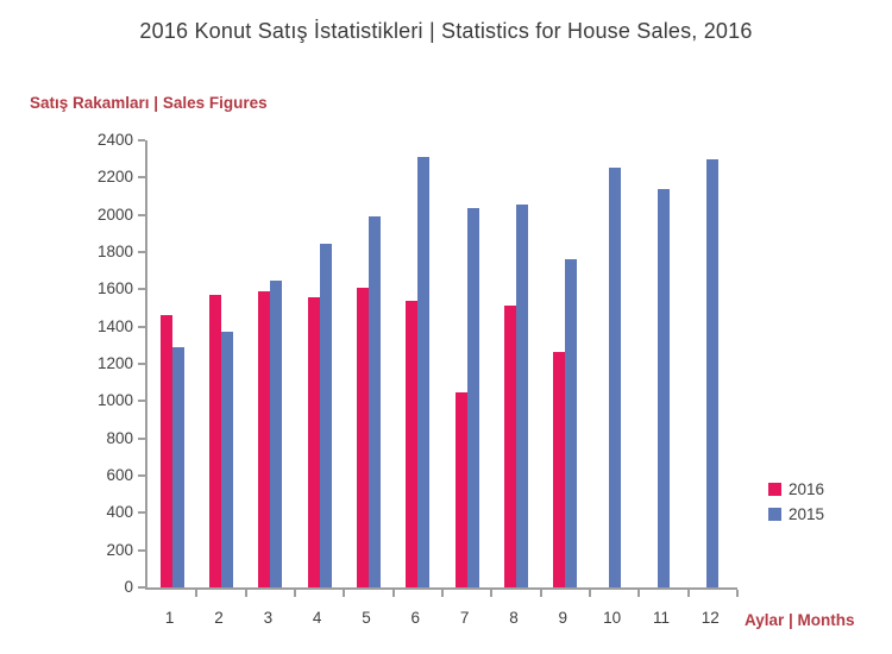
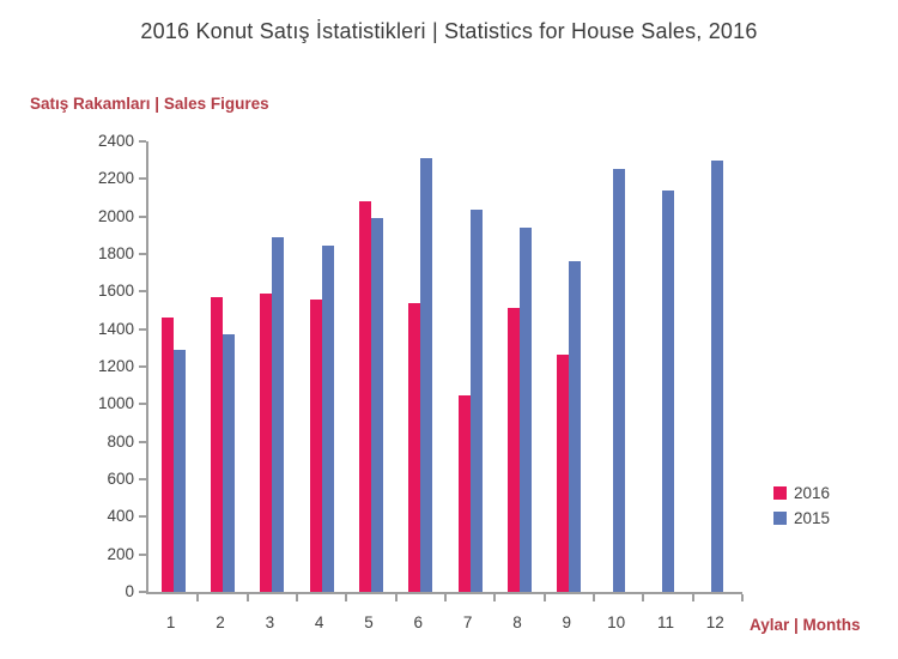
2015/3: 1650 -> 1890
2016/5: 1610 -> 2080
2015/8: 2060 -> 1940
